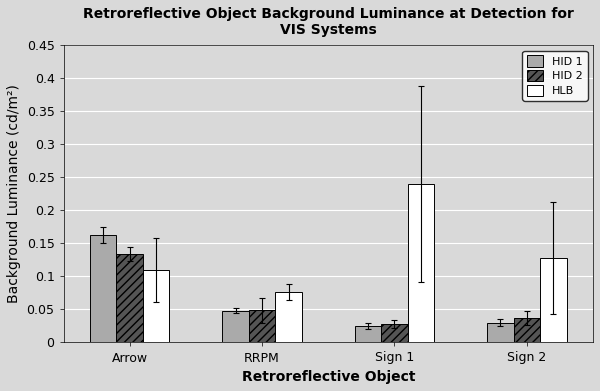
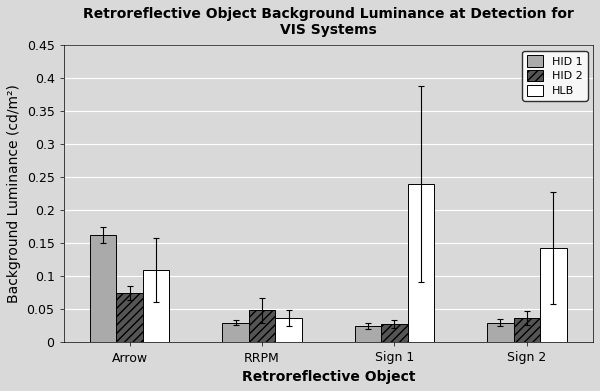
HID 2/Arrow: 0.134 -> 0.075
HID 1/RRPM: 0.048 -> 0.030
HLB/RRPM: 0.076 -> 0.037
HLB/Sign 2: 0.128 -> 0.143
